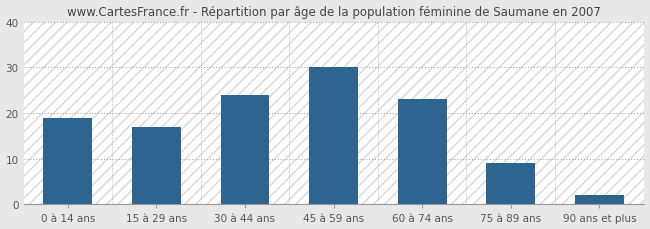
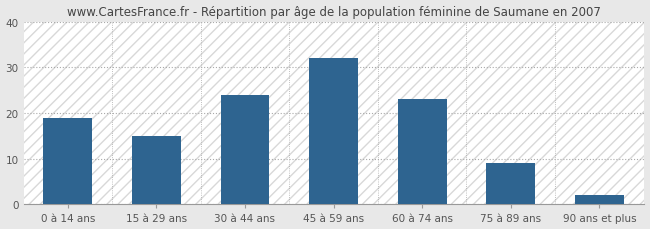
15 à 29 ans: 17 -> 15
45 à 59 ans: 30 -> 32
